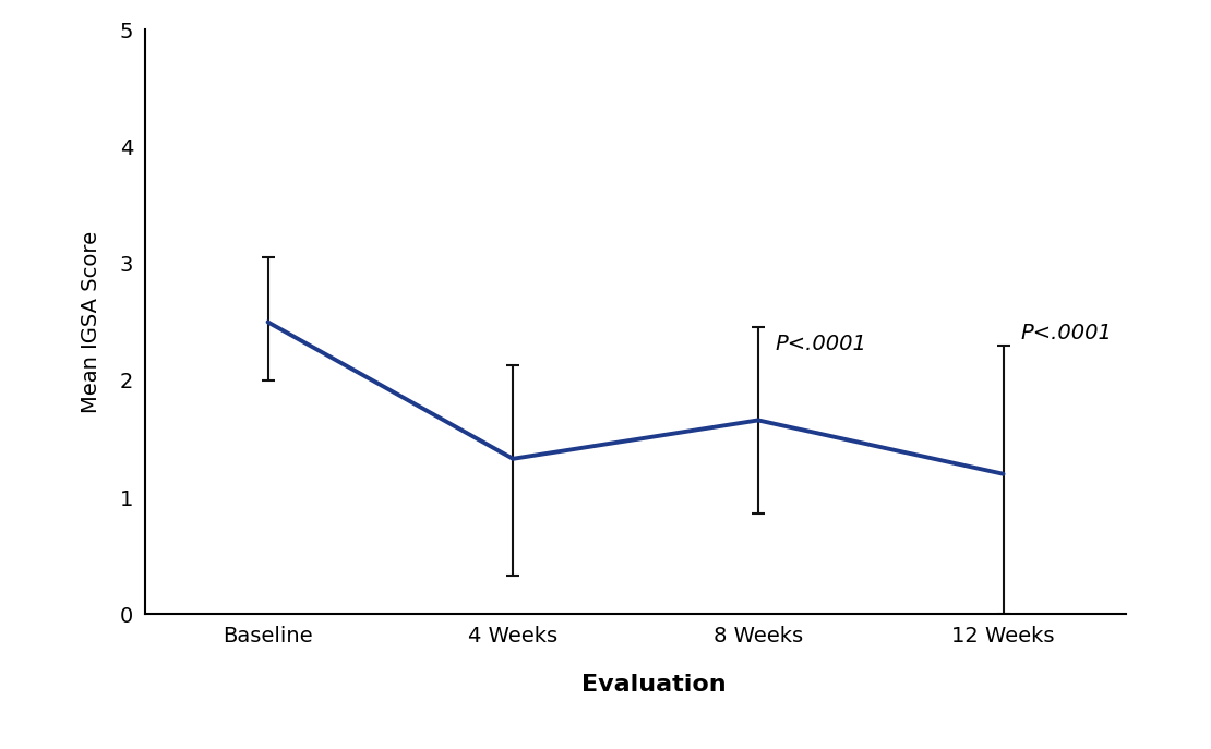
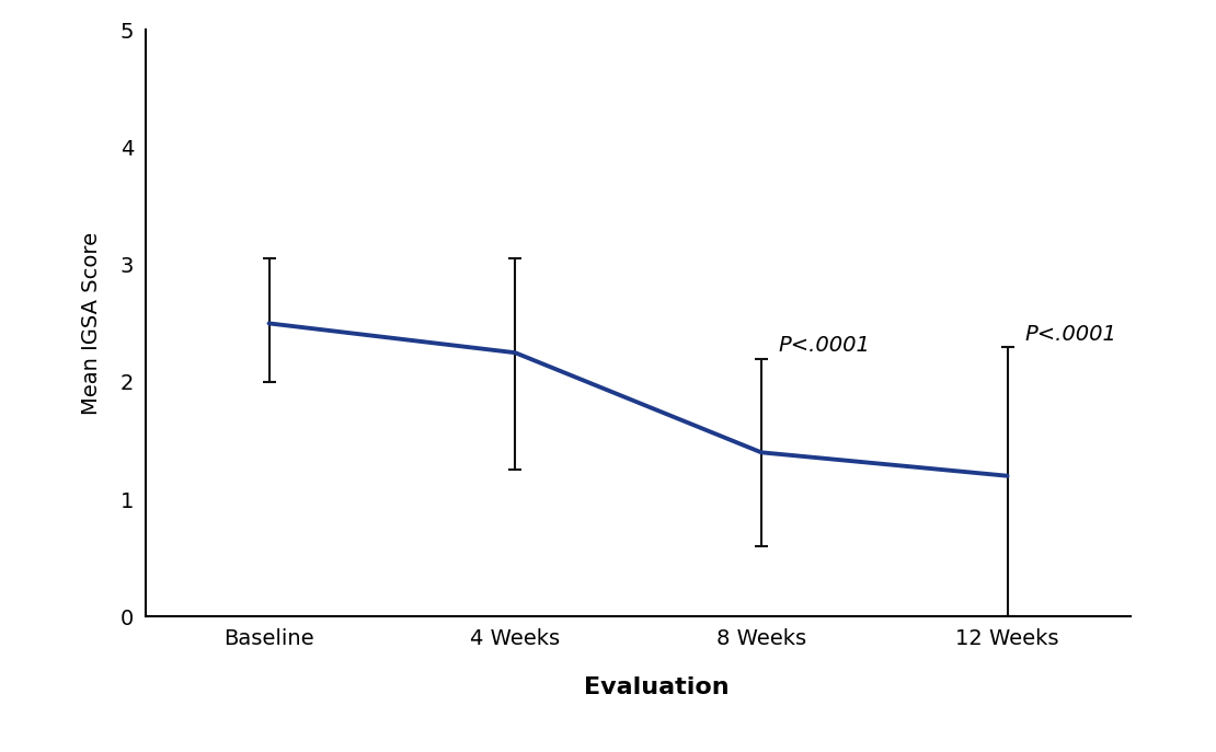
4 Weeks: 1.33 -> 2.25
8 Weeks: 1.66 -> 1.40
